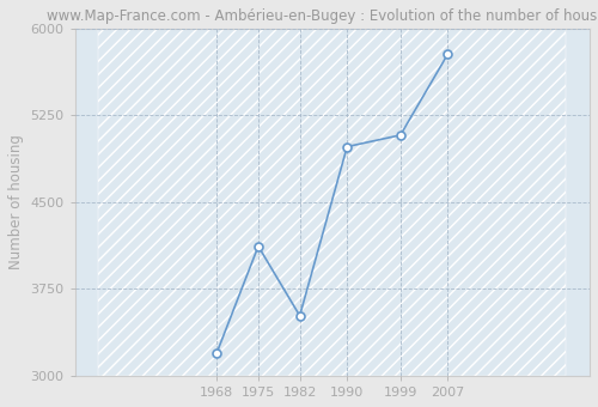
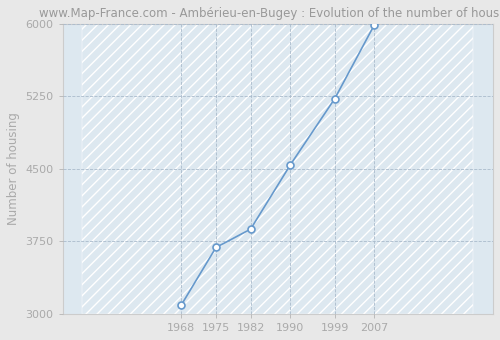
1968: 3200 -> 3090
1975: 4120 -> 3690
1982: 3520 -> 3880
1990: 4980 -> 4540
1999: 5080 -> 5230
2007: 5780 -> 5990
